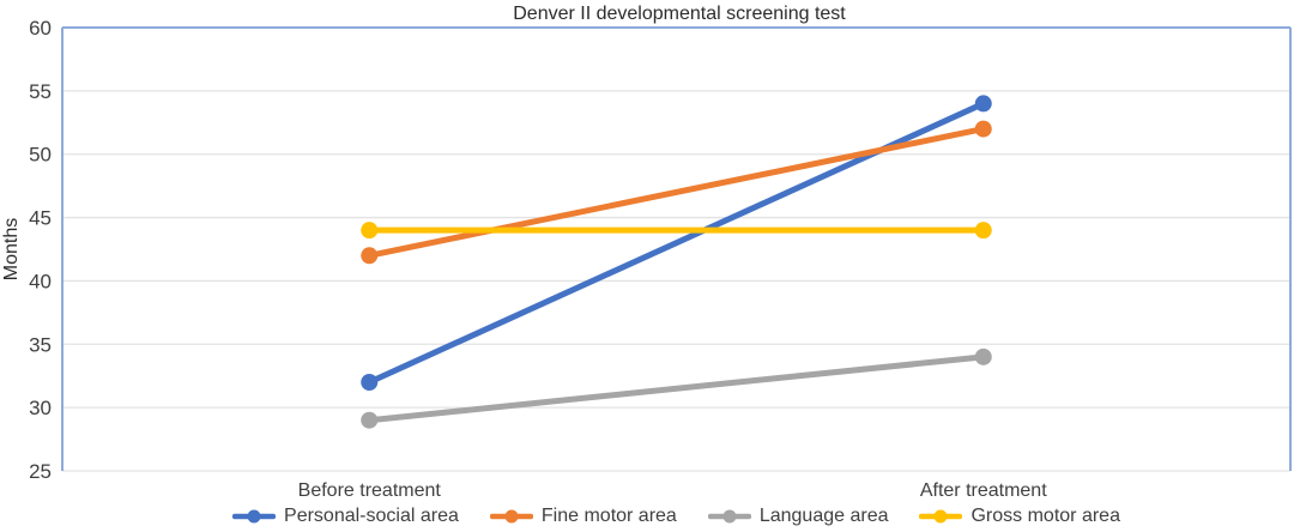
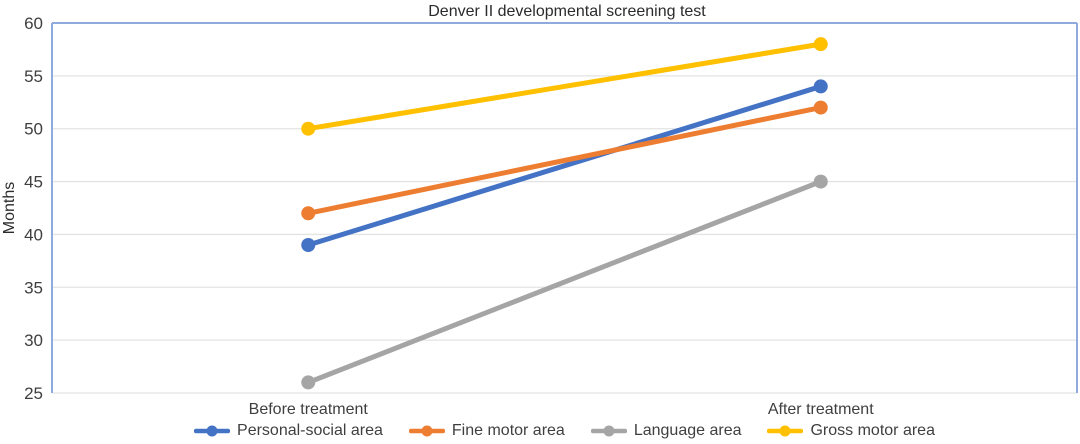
Personal-social area/Before treatment: 32 -> 39
Language area/Before treatment: 29 -> 26
Gross motor area/Before treatment: 44 -> 50
Language area/After treatment: 34 -> 45
Gross motor area/After treatment: 44 -> 58
